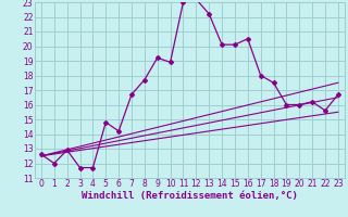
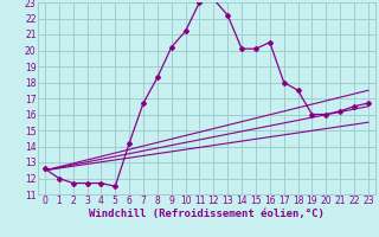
2: 12.9 -> 11.7
5: 14.8 -> 11.5
8: 17.7 -> 18.3
9: 19.2 -> 20.2
10: 18.9 -> 21.2
22: 15.6 -> 16.5
